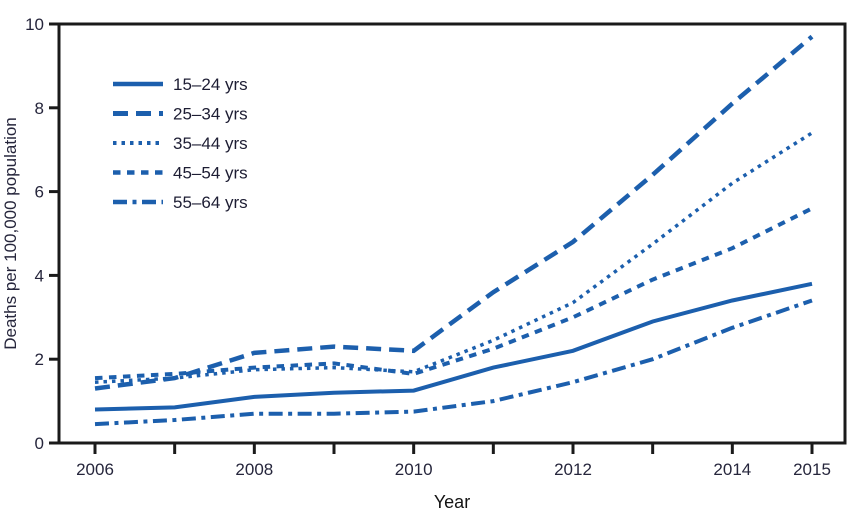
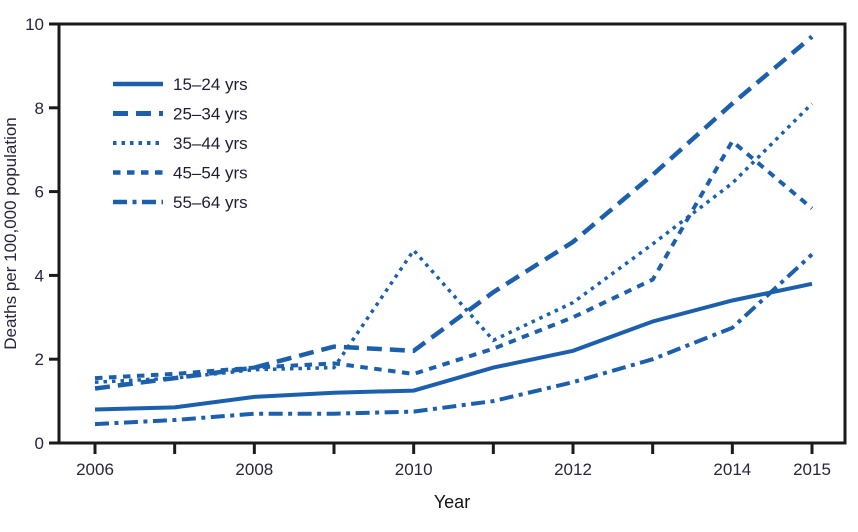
25–34 yrs/2008: 2.1 -> 1.8
35–44 yrs/2010: 1.7 -> 4.6
45–54 yrs/2014: 4.7 -> 7.2
35–44 yrs/2015: 7.4 -> 8.1
55–64 yrs/2015: 3.4 -> 4.5
